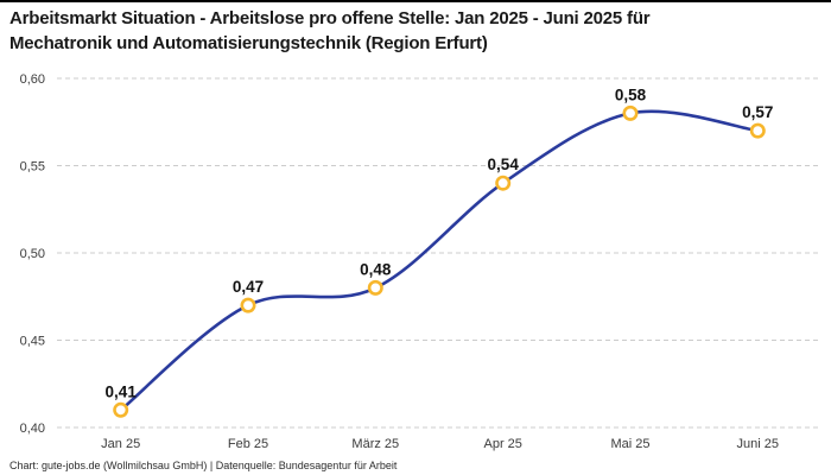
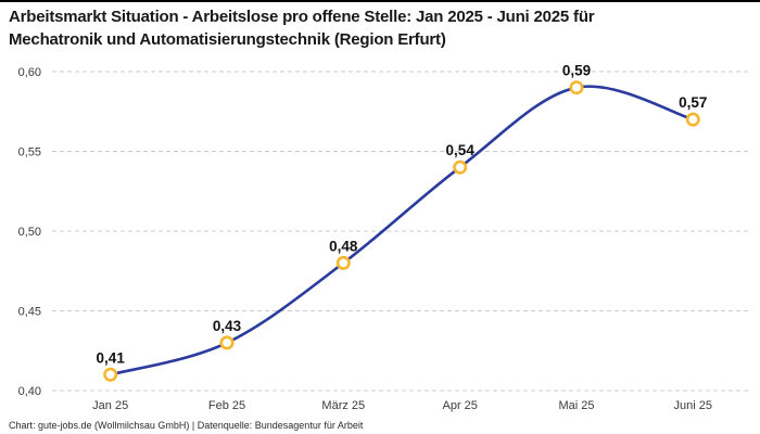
Feb 25: 0,47 -> 0,43
Mai 25: 0,58 -> 0,59
